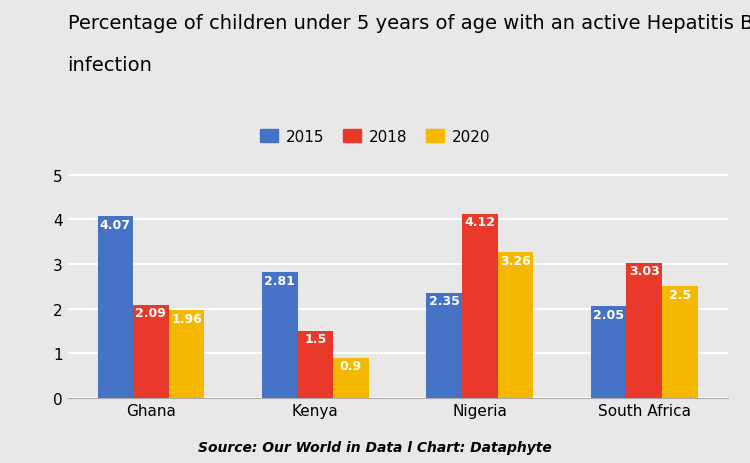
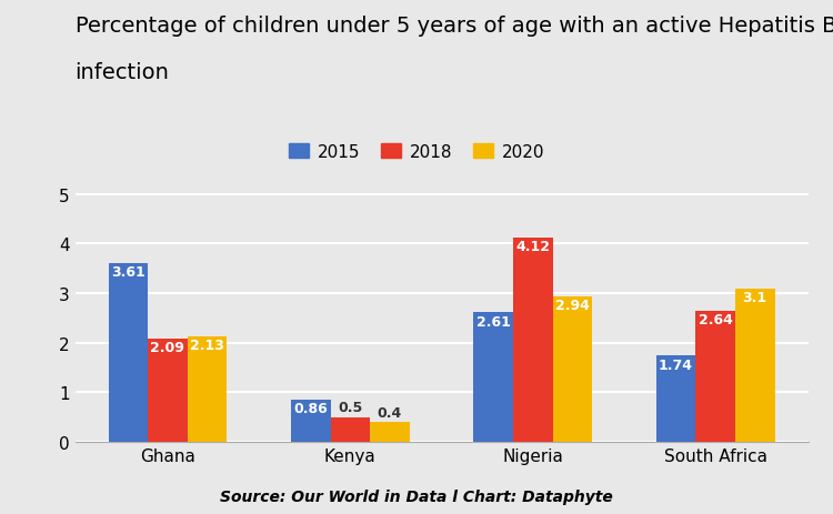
2015/Ghana: 4.07 -> 3.61
2020/Ghana: 1.96 -> 2.13
2015/Kenya: 2.81 -> 0.86
2018/Kenya: 1.5 -> 0.5
2020/Kenya: 0.9 -> 0.4
2015/Nigeria: 2.35 -> 2.61
2020/Nigeria: 3.26 -> 2.94
2015/South Africa: 2.05 -> 1.74
2018/South Africa: 3.03 -> 2.64
2020/South Africa: 2.5 -> 3.1
